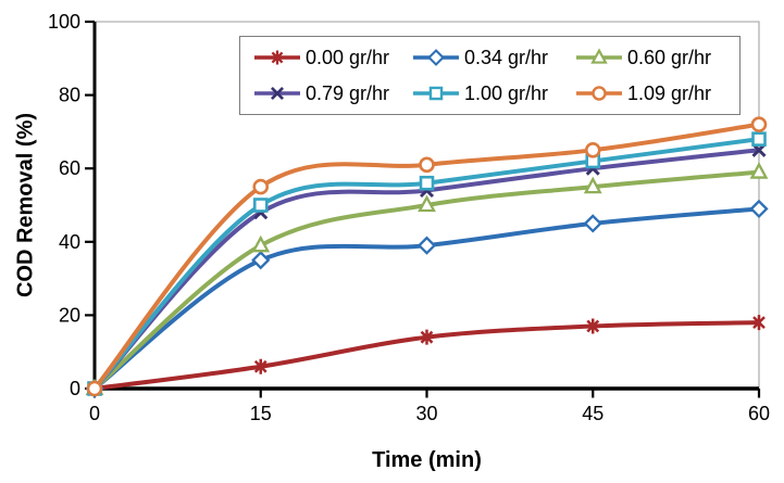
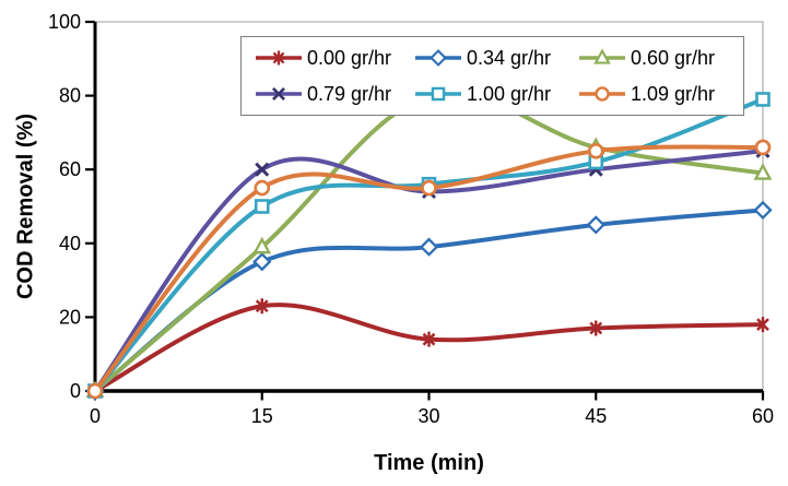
0.00 gr/hr/15: 6 -> 23
0.79 gr/hr/15: 48 -> 60
0.60 gr/hr/30: 50 -> 80
1.09 gr/hr/30: 61 -> 55
0.60 gr/hr/45: 55 -> 66
1.00 gr/hr/60: 68 -> 79
1.09 gr/hr/60: 72 -> 66
